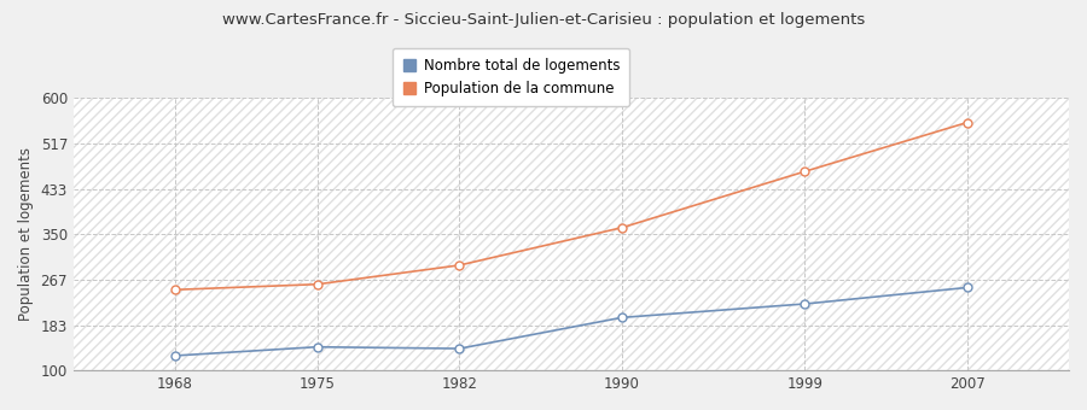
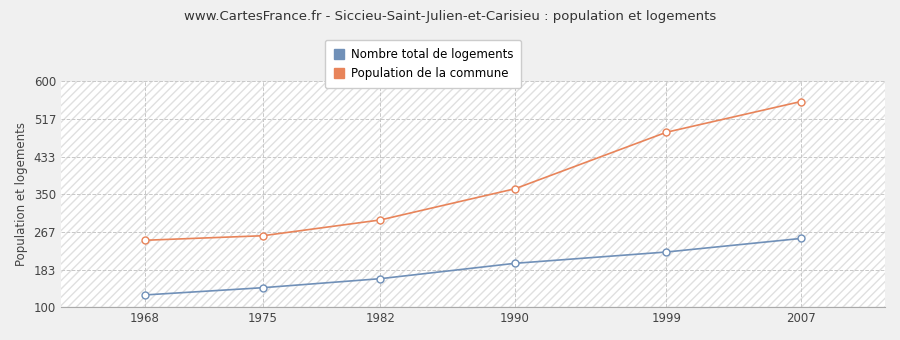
Nombre total de logements/1982: 140 -> 163
Population de la commune/1999: 465 -> 487
